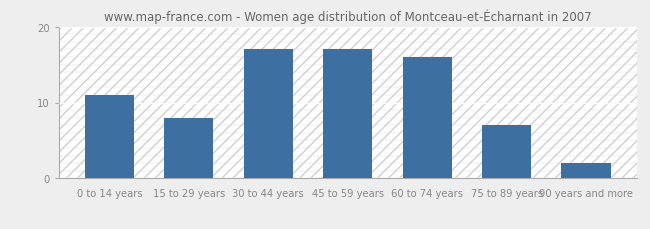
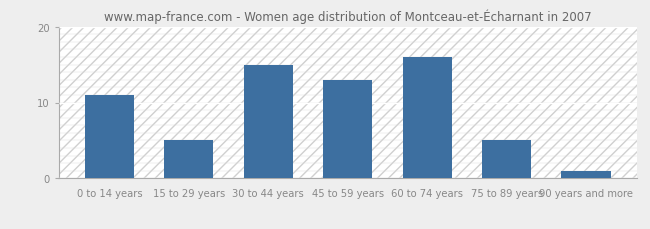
15 to 29 years: 8 -> 5
30 to 44 years: 17 -> 15
45 to 59 years: 17 -> 13
75 to 89 years: 7 -> 5
90 years and more: 2 -> 1
